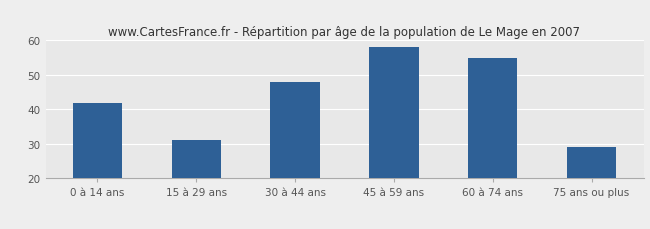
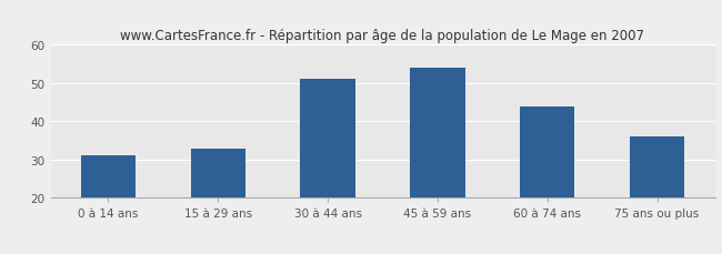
0 à 14 ans: 42 -> 31
15 à 29 ans: 31 -> 33
30 à 44 ans: 48 -> 51
45 à 59 ans: 58 -> 54
60 à 74 ans: 55 -> 44
75 ans ou plus: 29 -> 36
